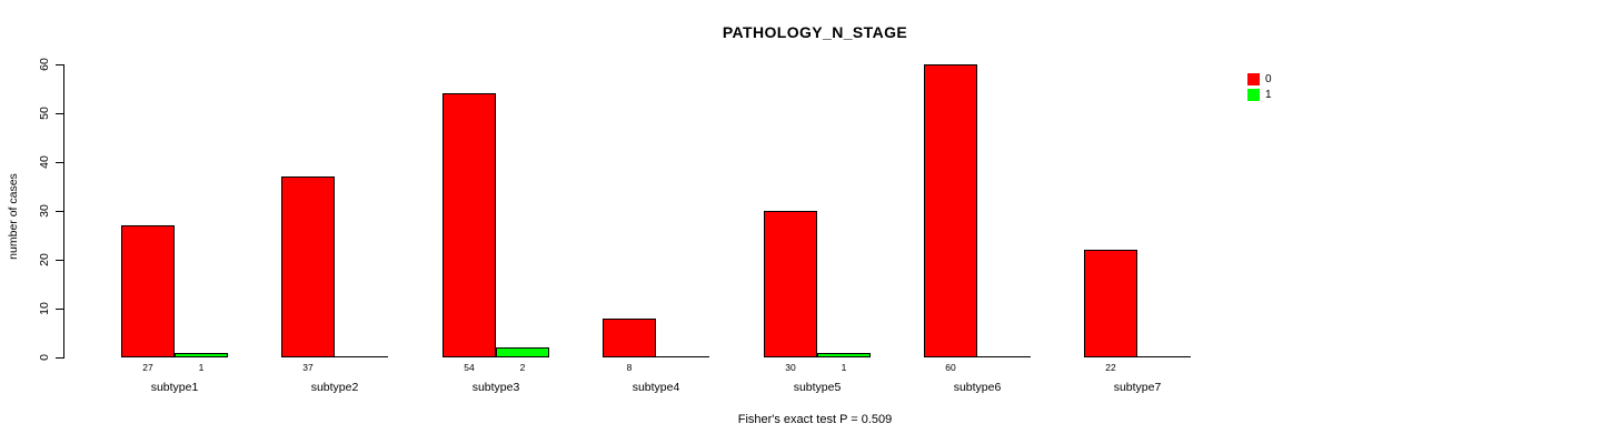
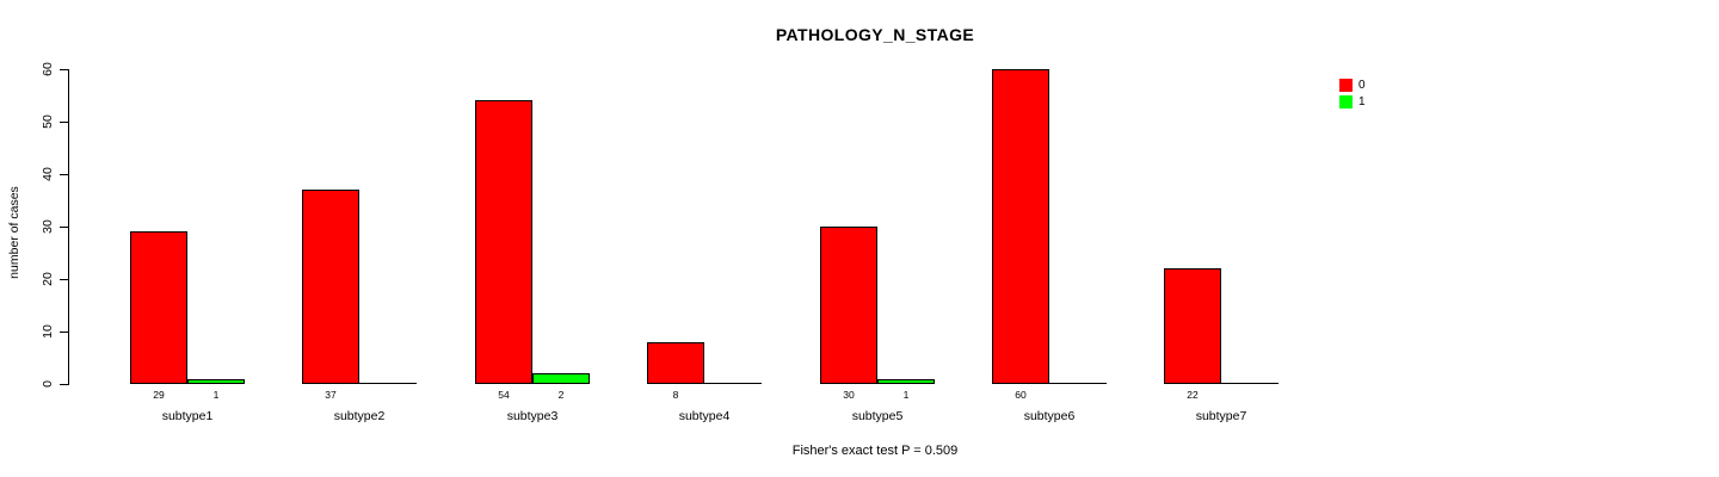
0/subtype1: 27 -> 29
